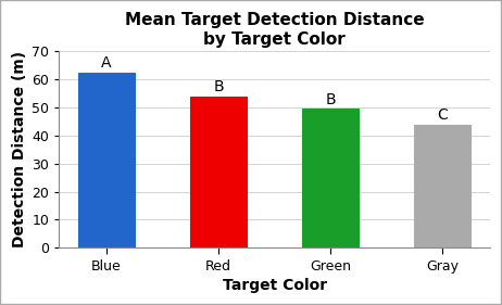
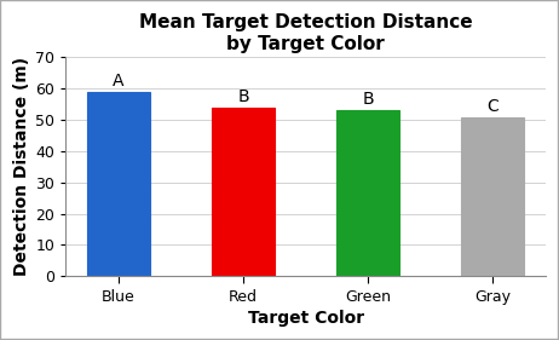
Blue: 62.5 -> 59.0
Green: 49.5 -> 53.3
Gray: 44.0 -> 51.0
